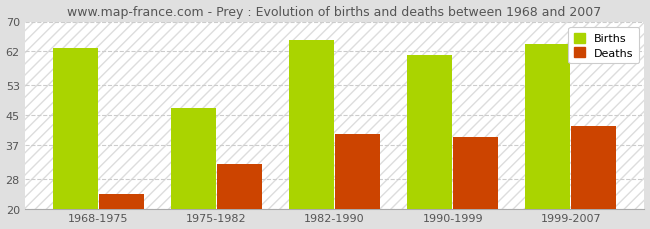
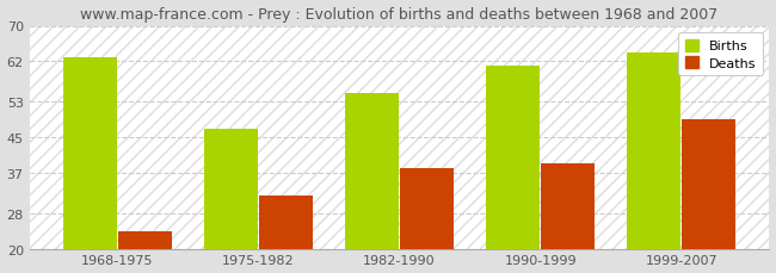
Births/1982-1990: 65 -> 55
Deaths/1982-1990: 40 -> 38
Deaths/1999-2007: 42 -> 49
